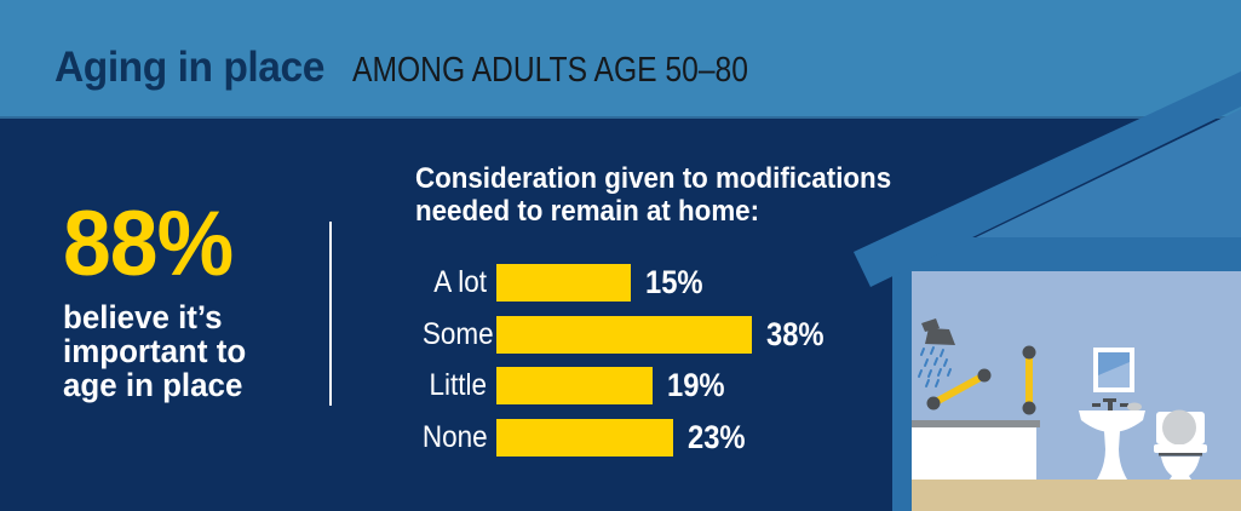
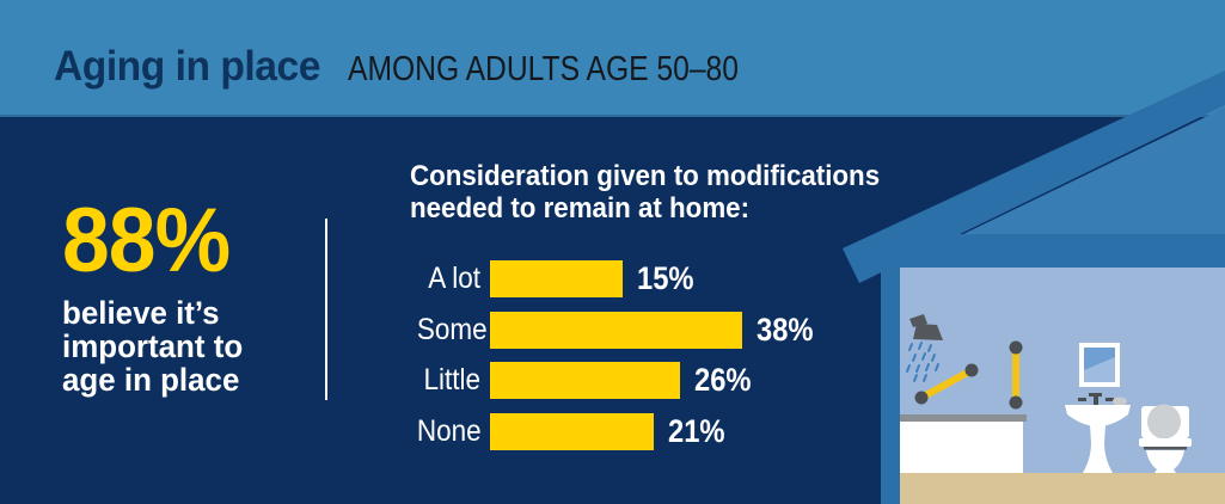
Little: 19% -> 26%
None: 23% -> 21%
